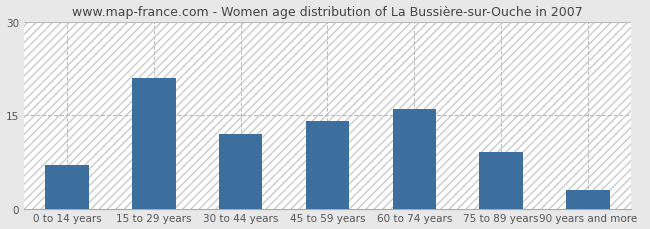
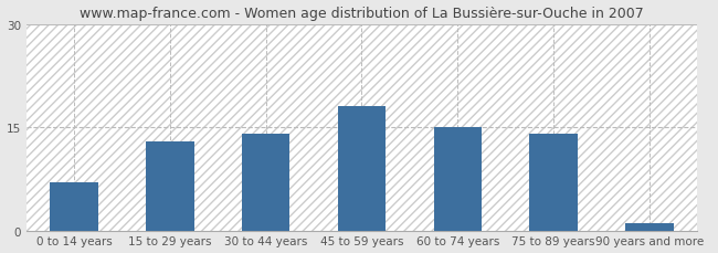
15 to 29 years: 21 -> 13
30 to 44 years: 12 -> 14
45 to 59 years: 14 -> 18
60 to 74 years: 16 -> 15
75 to 89 years: 9 -> 14
90 years and more: 3 -> 1
